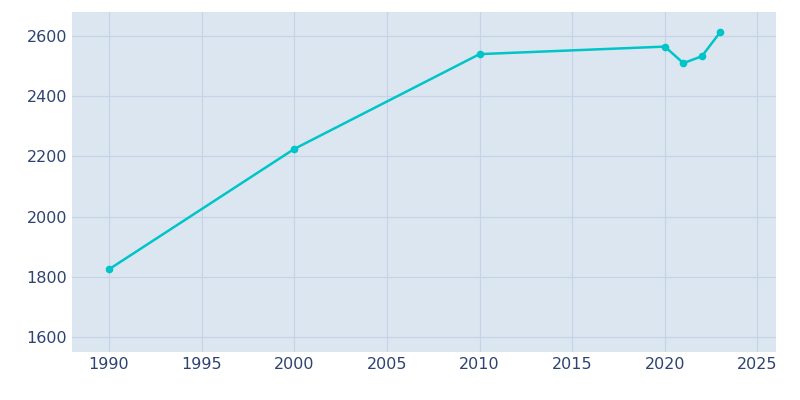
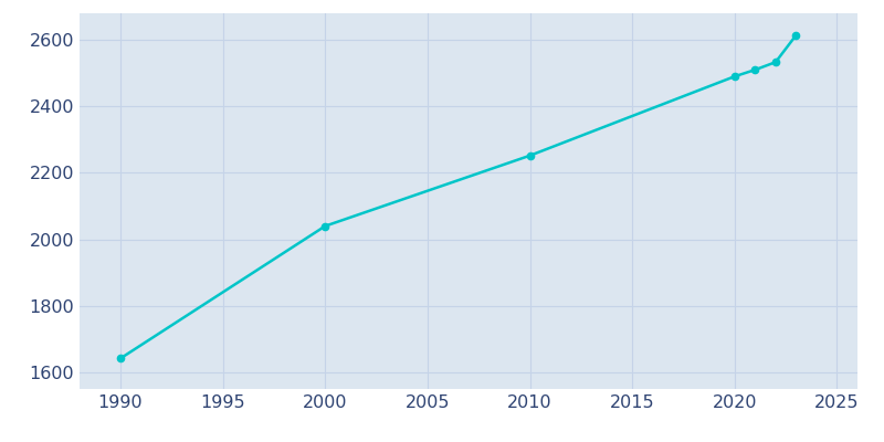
1990: 1825 -> 1642
2000: 2225 -> 2040
2010: 2540 -> 2252
2020: 2565 -> 2490
